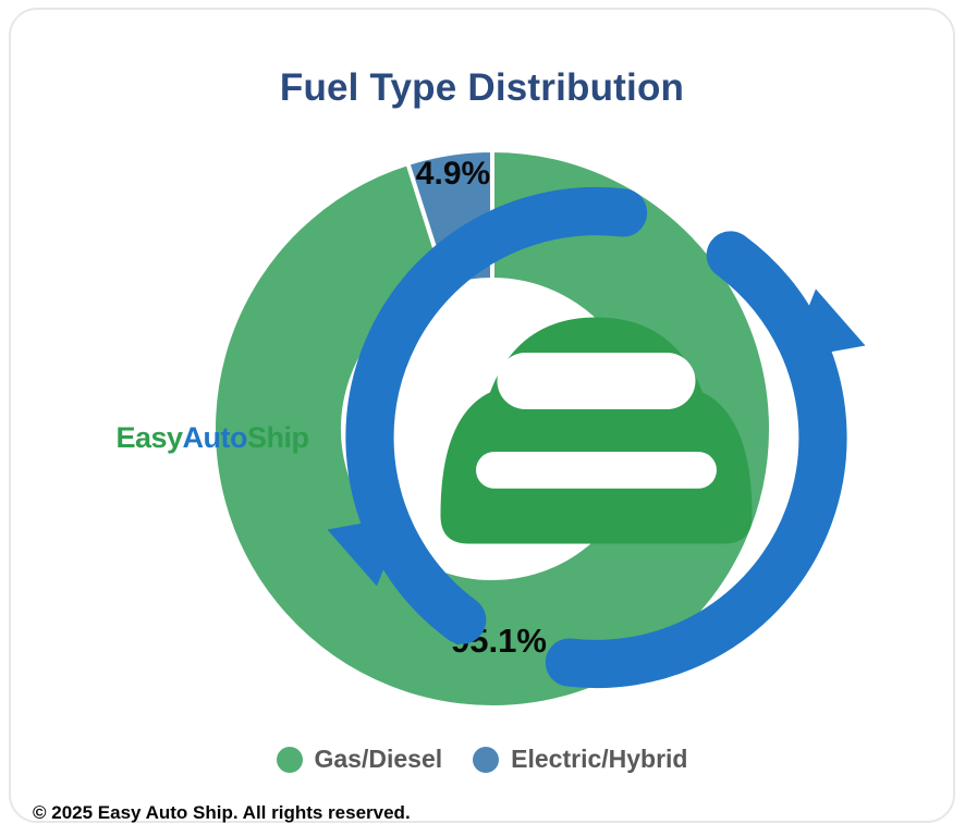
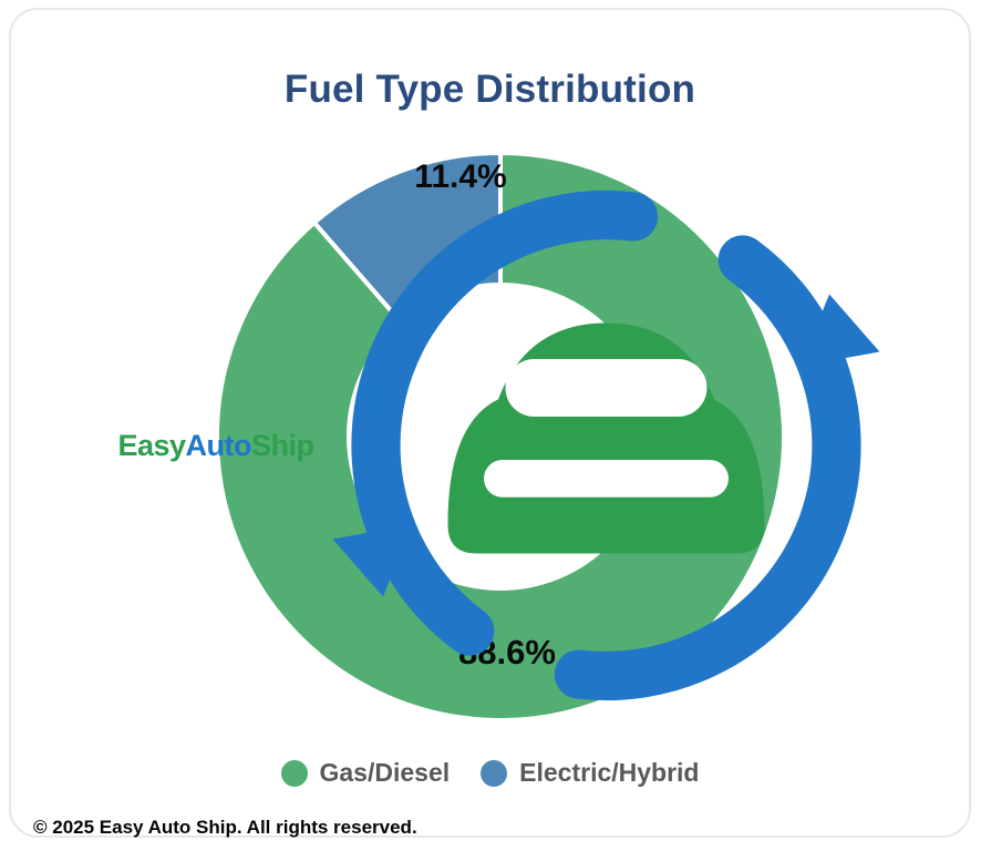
Gas/Diesel: 95.1% -> 88.6%
Electric/Hybrid: 4.9% -> 11.4%
